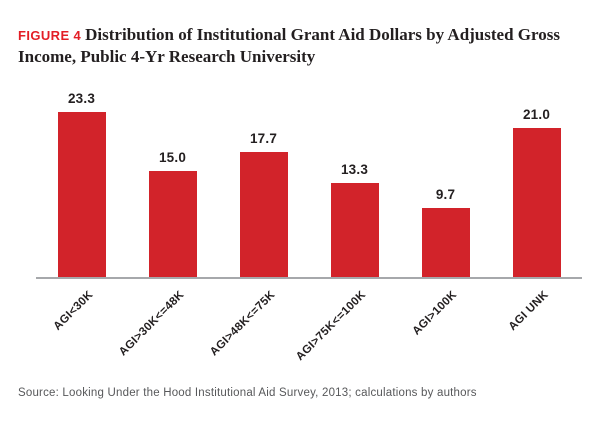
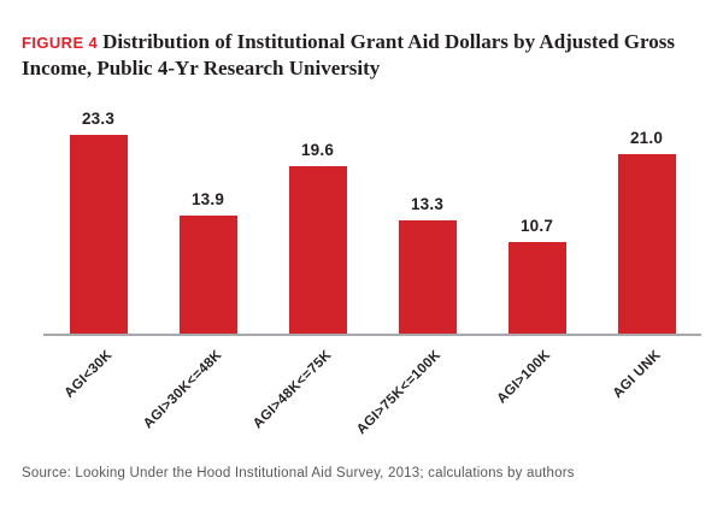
AGI>30K<=48K: 15.0 -> 13.9
AGI>48K<=75K: 17.7 -> 19.6
AGI>100K: 9.7 -> 10.7
